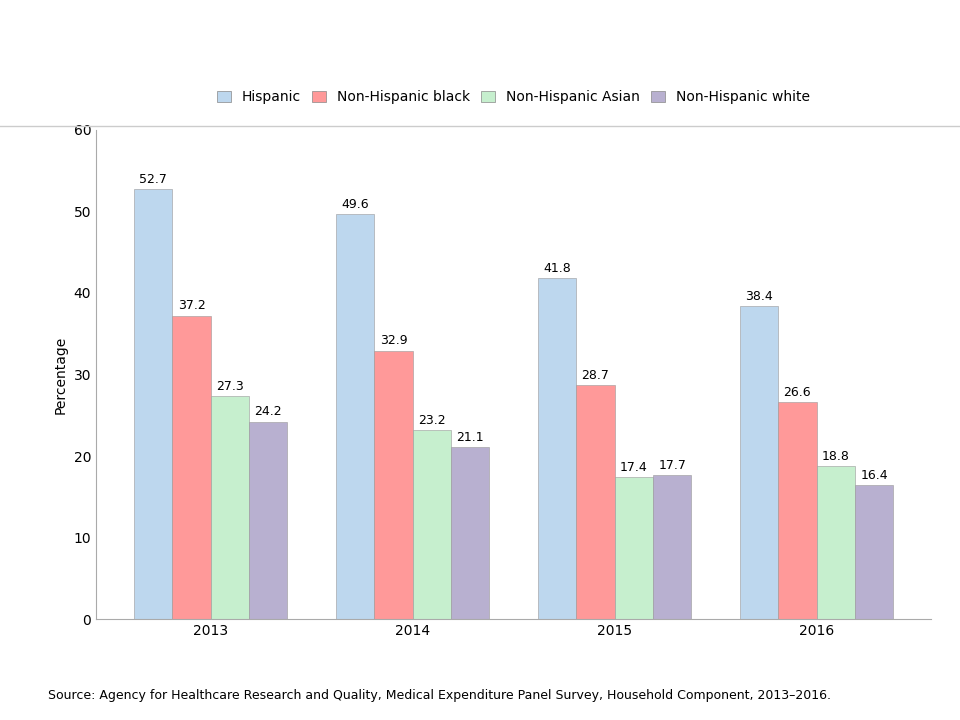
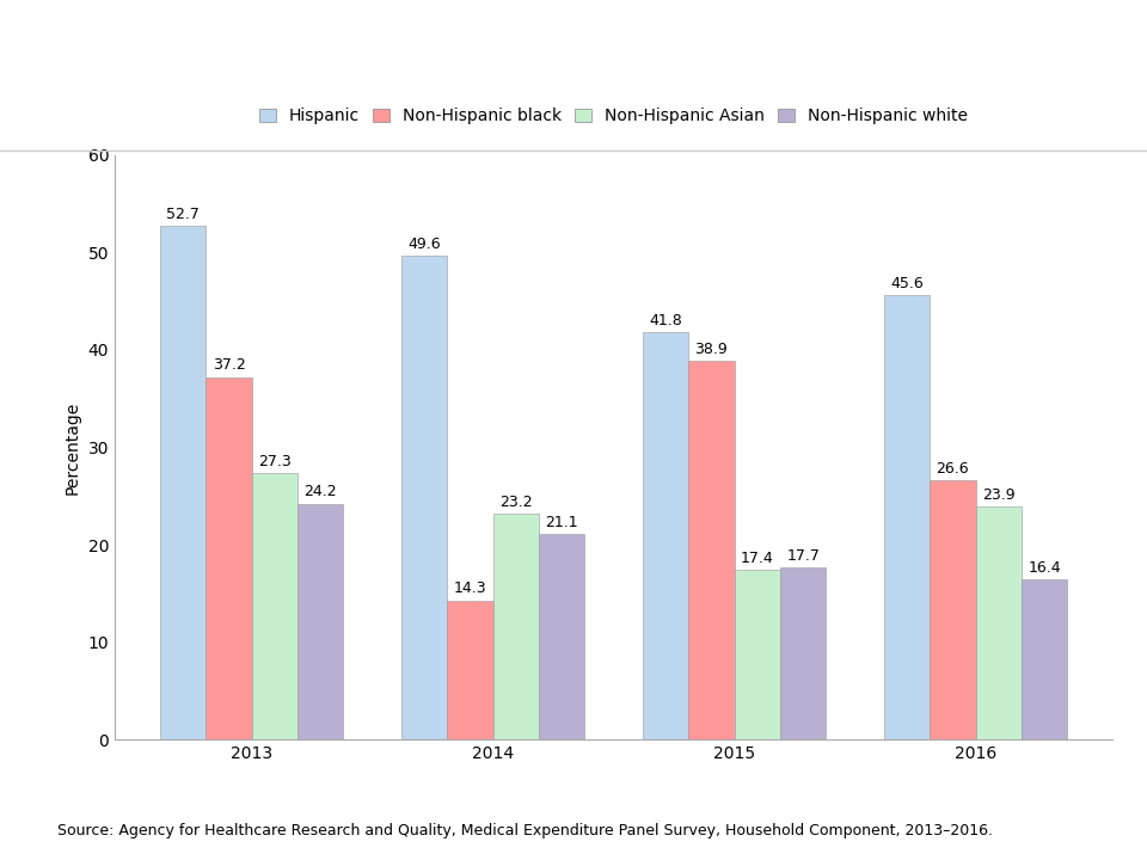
Non-Hispanic black/2014: 32.9 -> 14.3
Non-Hispanic black/2015: 28.7 -> 38.9
Hispanic/2016: 38.4 -> 45.6
Non-Hispanic Asian/2016: 18.8 -> 23.9
